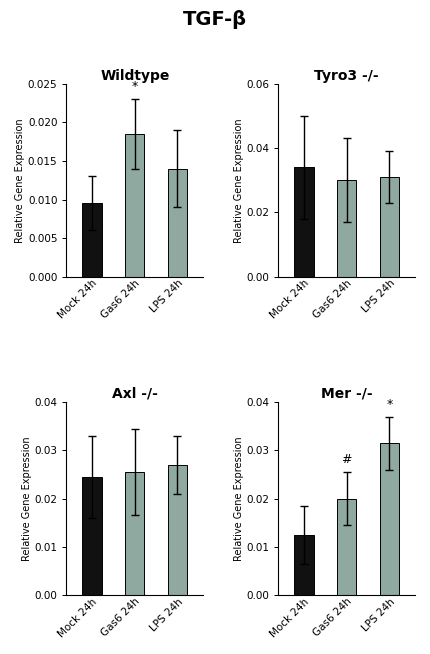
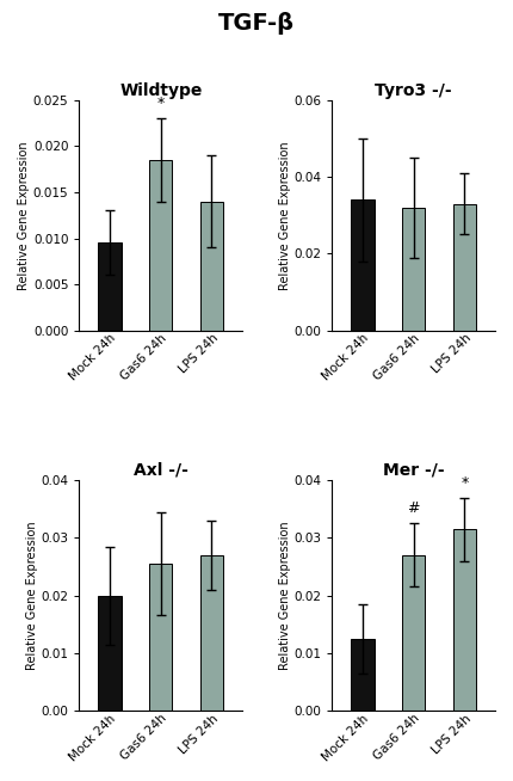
Tyro3 -/-/Gas6 24h: 0.030 -> 0.032
Tyro3 -/-/LPS 24h: 0.031 -> 0.033
Axl -/-/Mock 24h: 0.0245 -> 0.0200
Mer -/-/Gas6 24h: 0.0200 -> 0.0270
